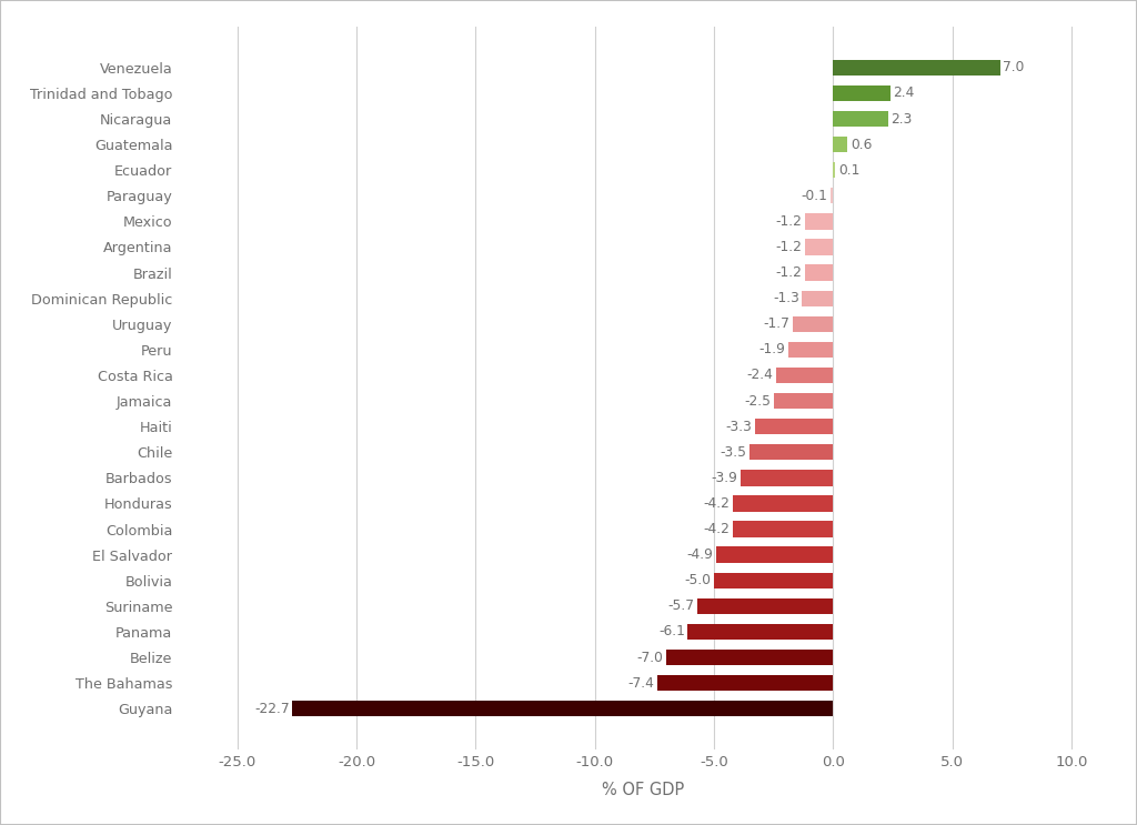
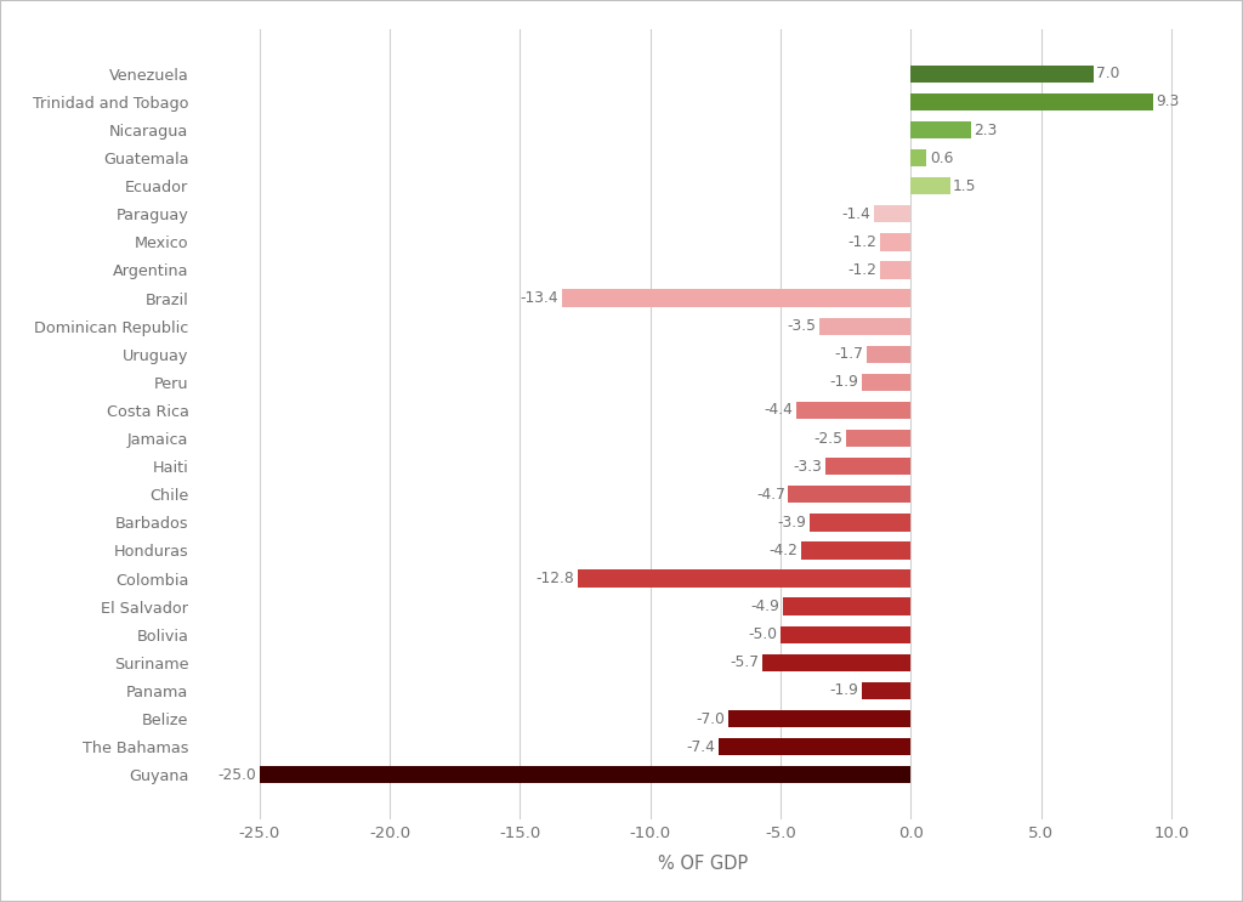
Trinidad and Tobago: 2.4 -> 9.3
Ecuador: 0.1 -> 1.5
Paraguay: -0.1 -> -1.4
Brazil: -1.2 -> -13.4
Dominican Republic: -1.3 -> -3.5
Costa Rica: -2.4 -> -4.4
Chile: -3.5 -> -4.7
Colombia: -4.2 -> -12.8
Panama: -6.1 -> -1.9
Guyana: -22.7 -> -25.0
